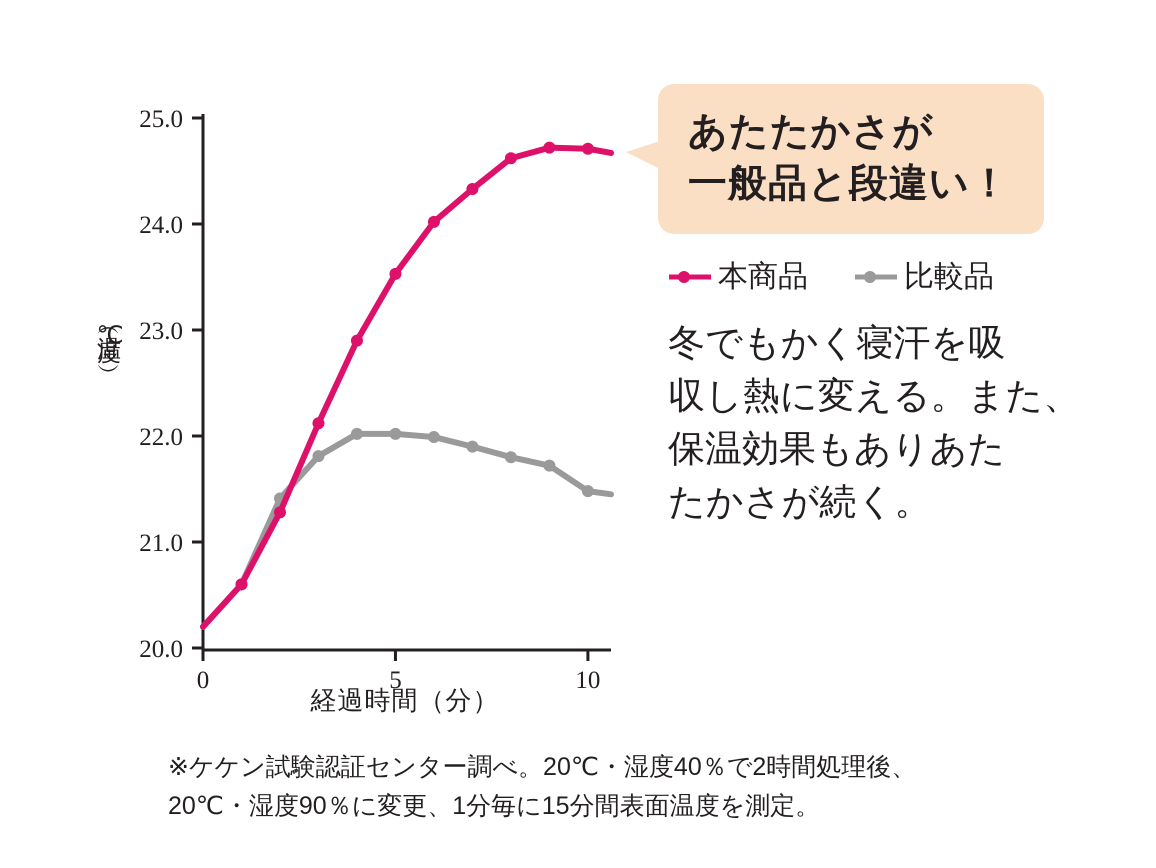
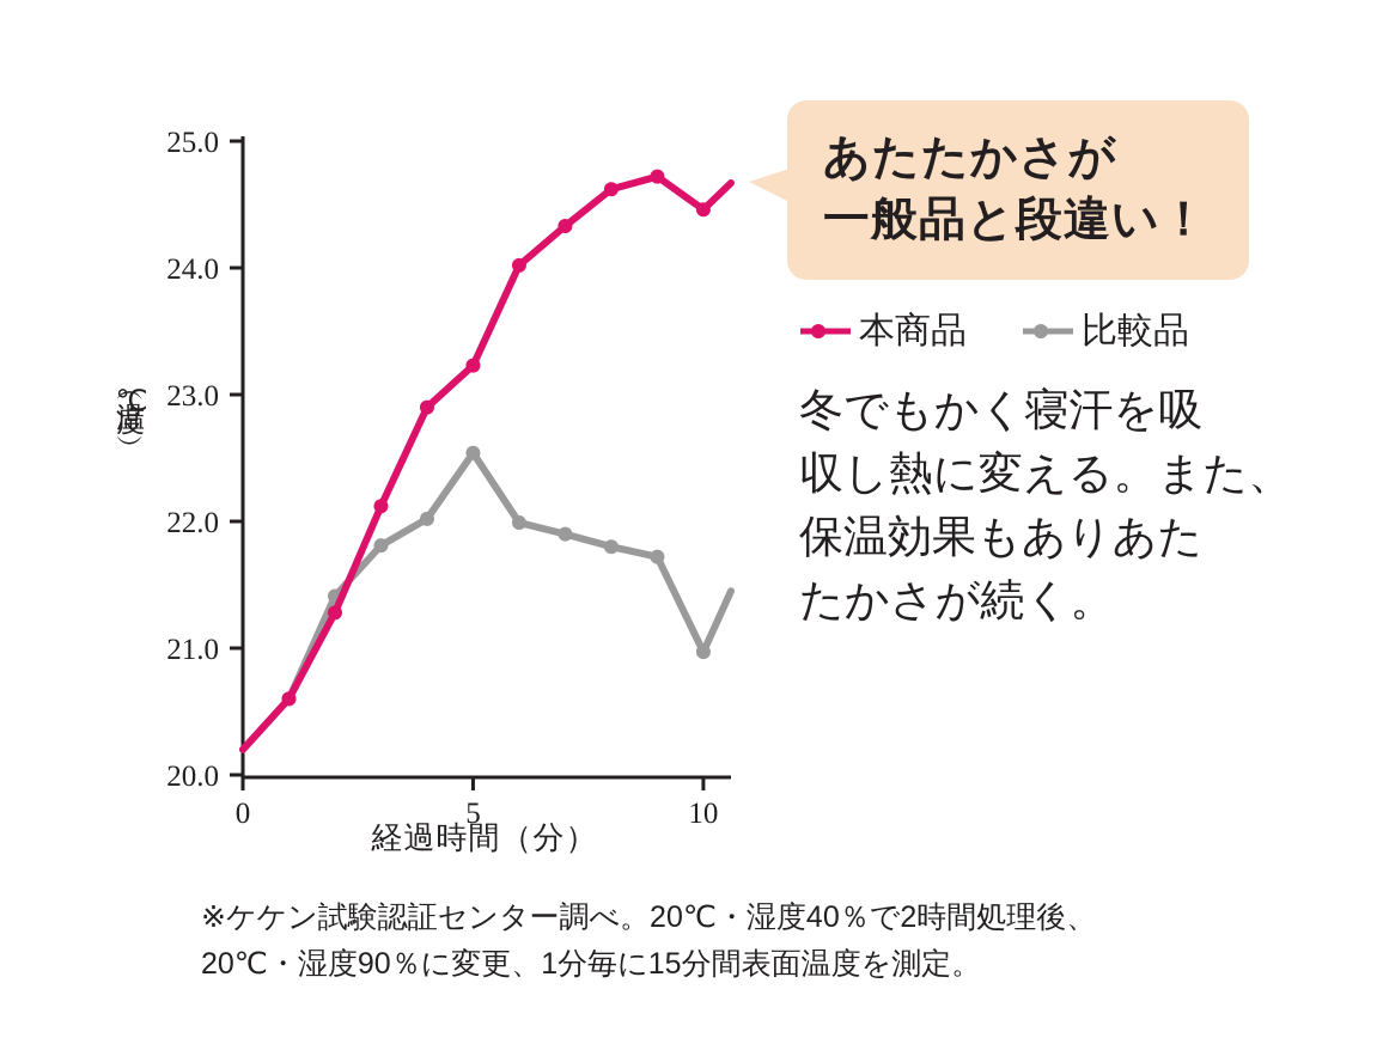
本商品/5: 23.53 -> 23.23
比較品/5: 22.02 -> 22.54
本商品/10: 24.71 -> 24.46
比較品/10: 21.48 -> 20.97
